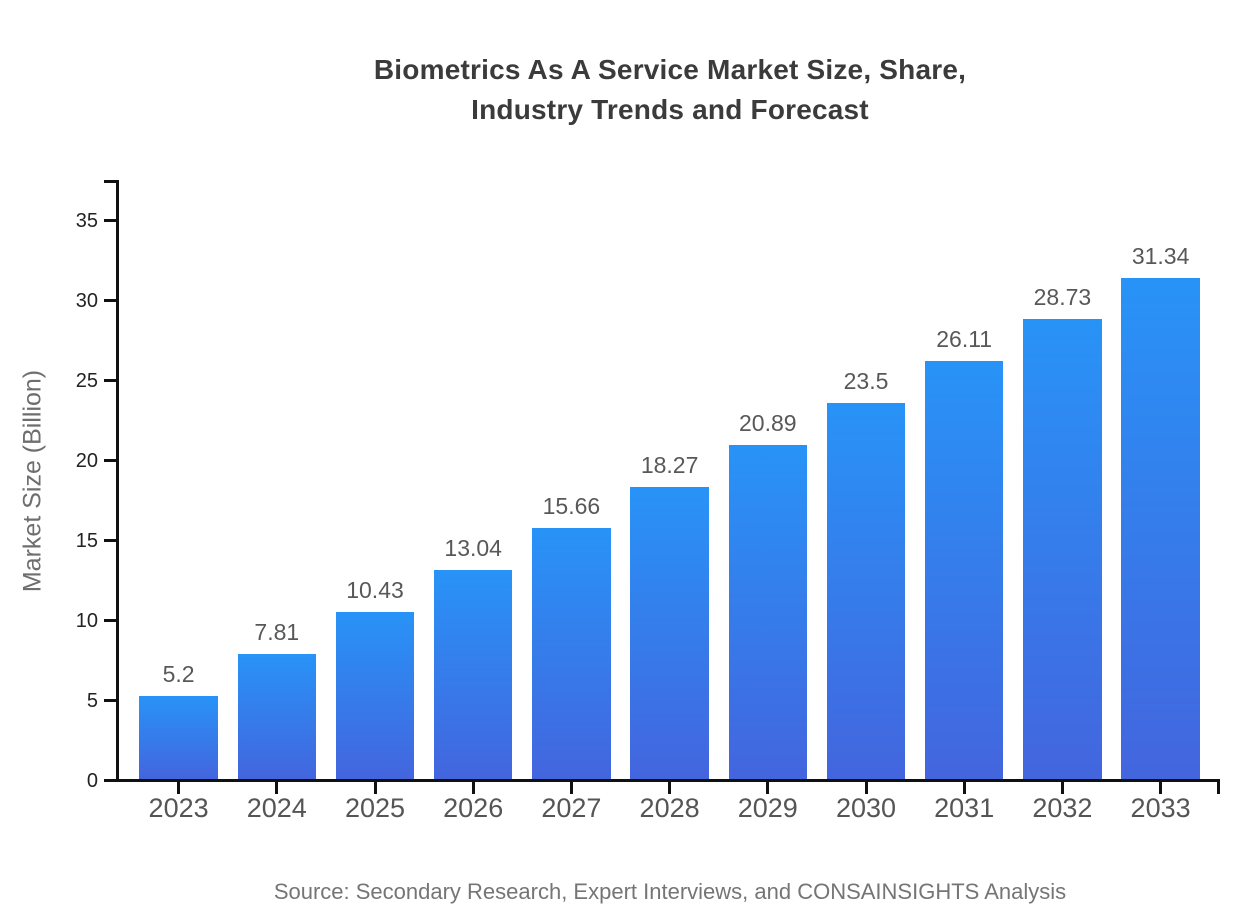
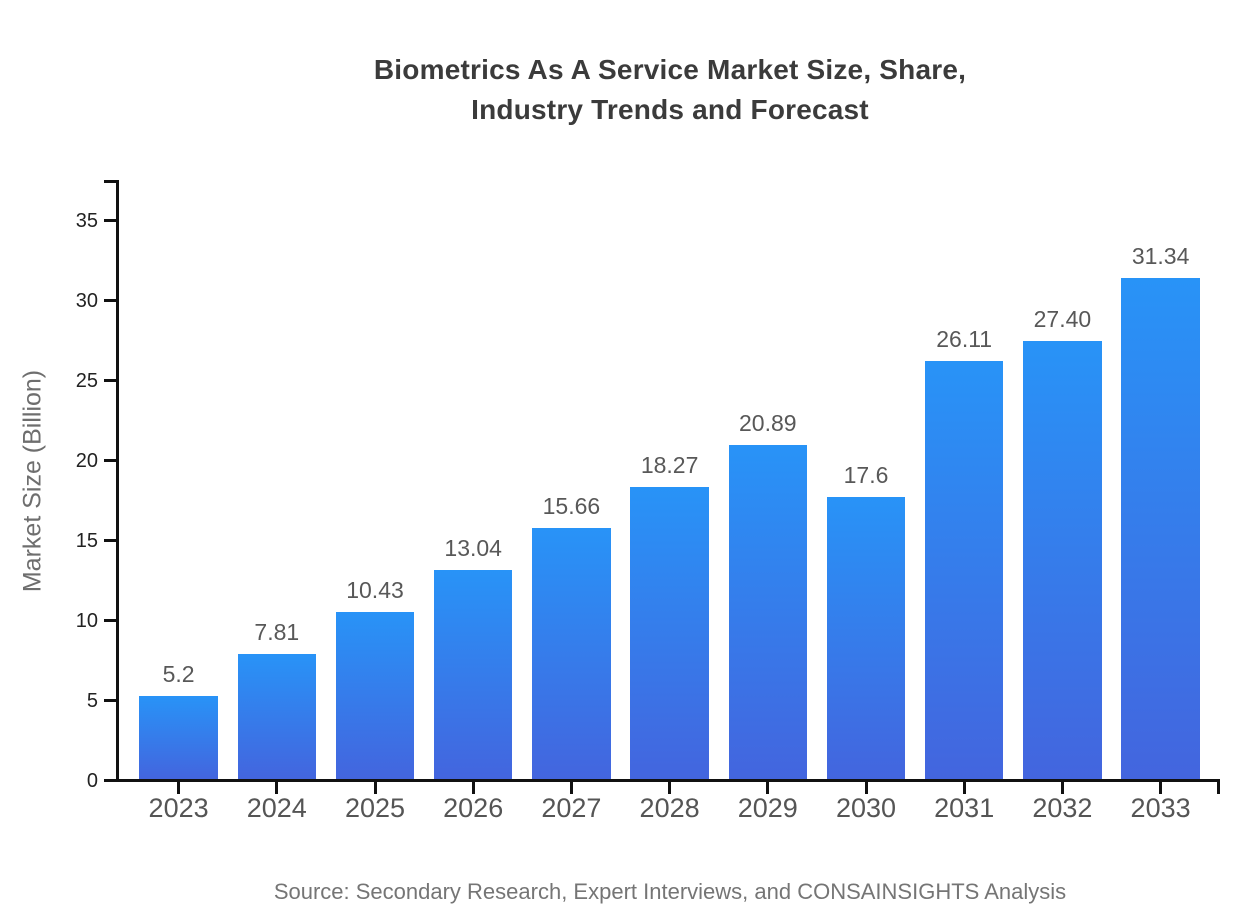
2030: 23.5 -> 17.6
2032: 28.73 -> 27.40
